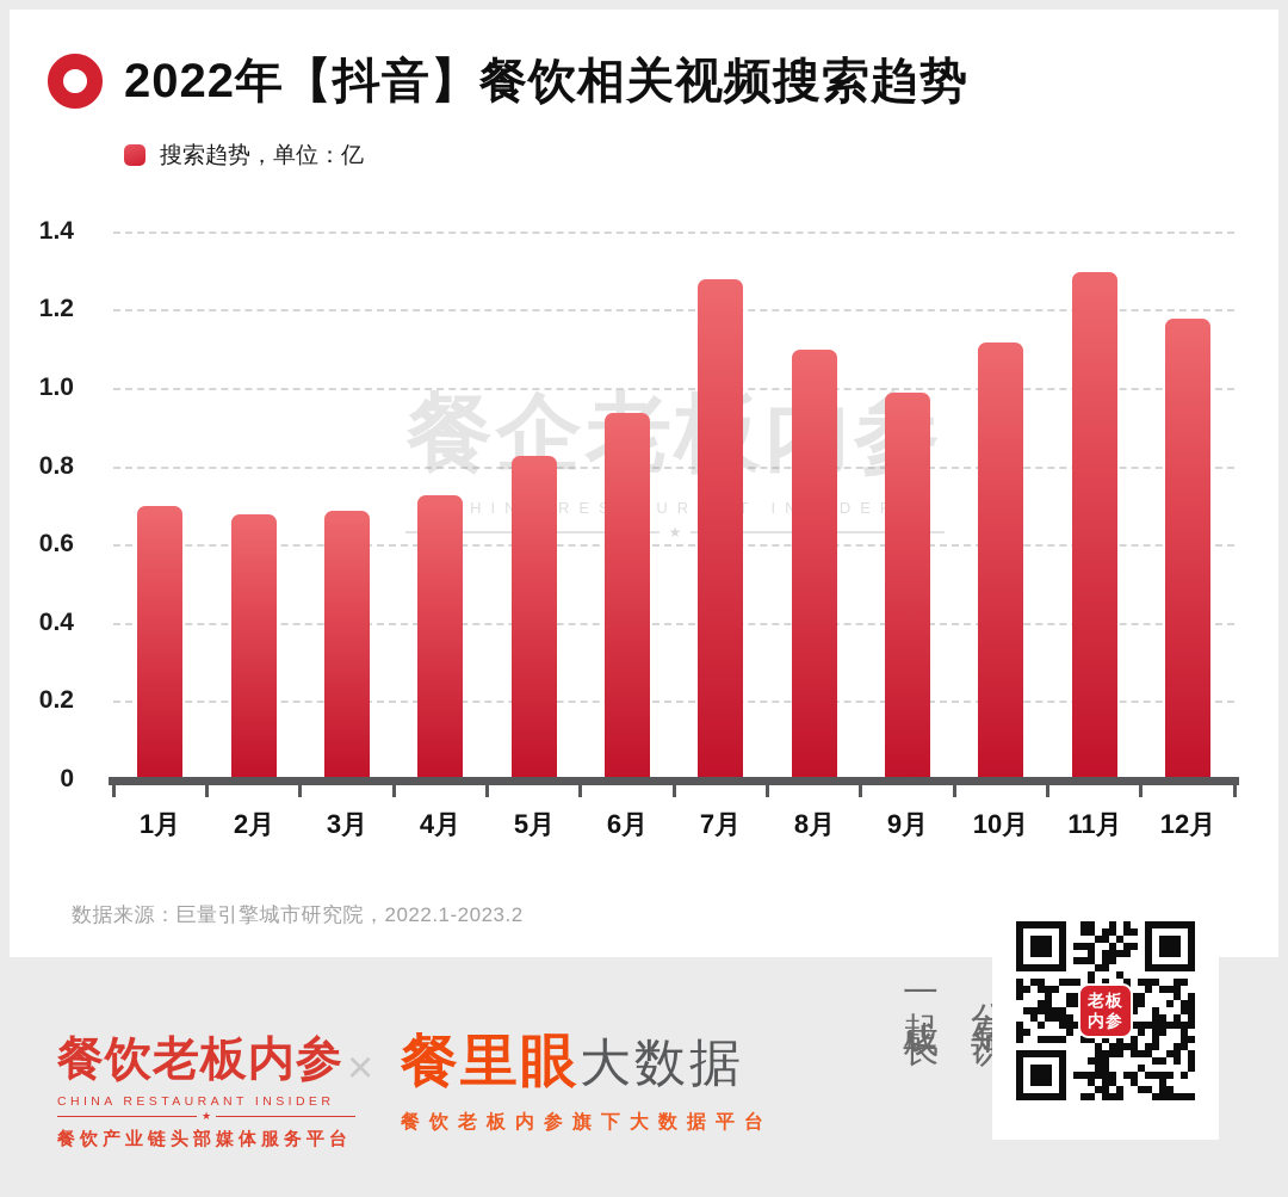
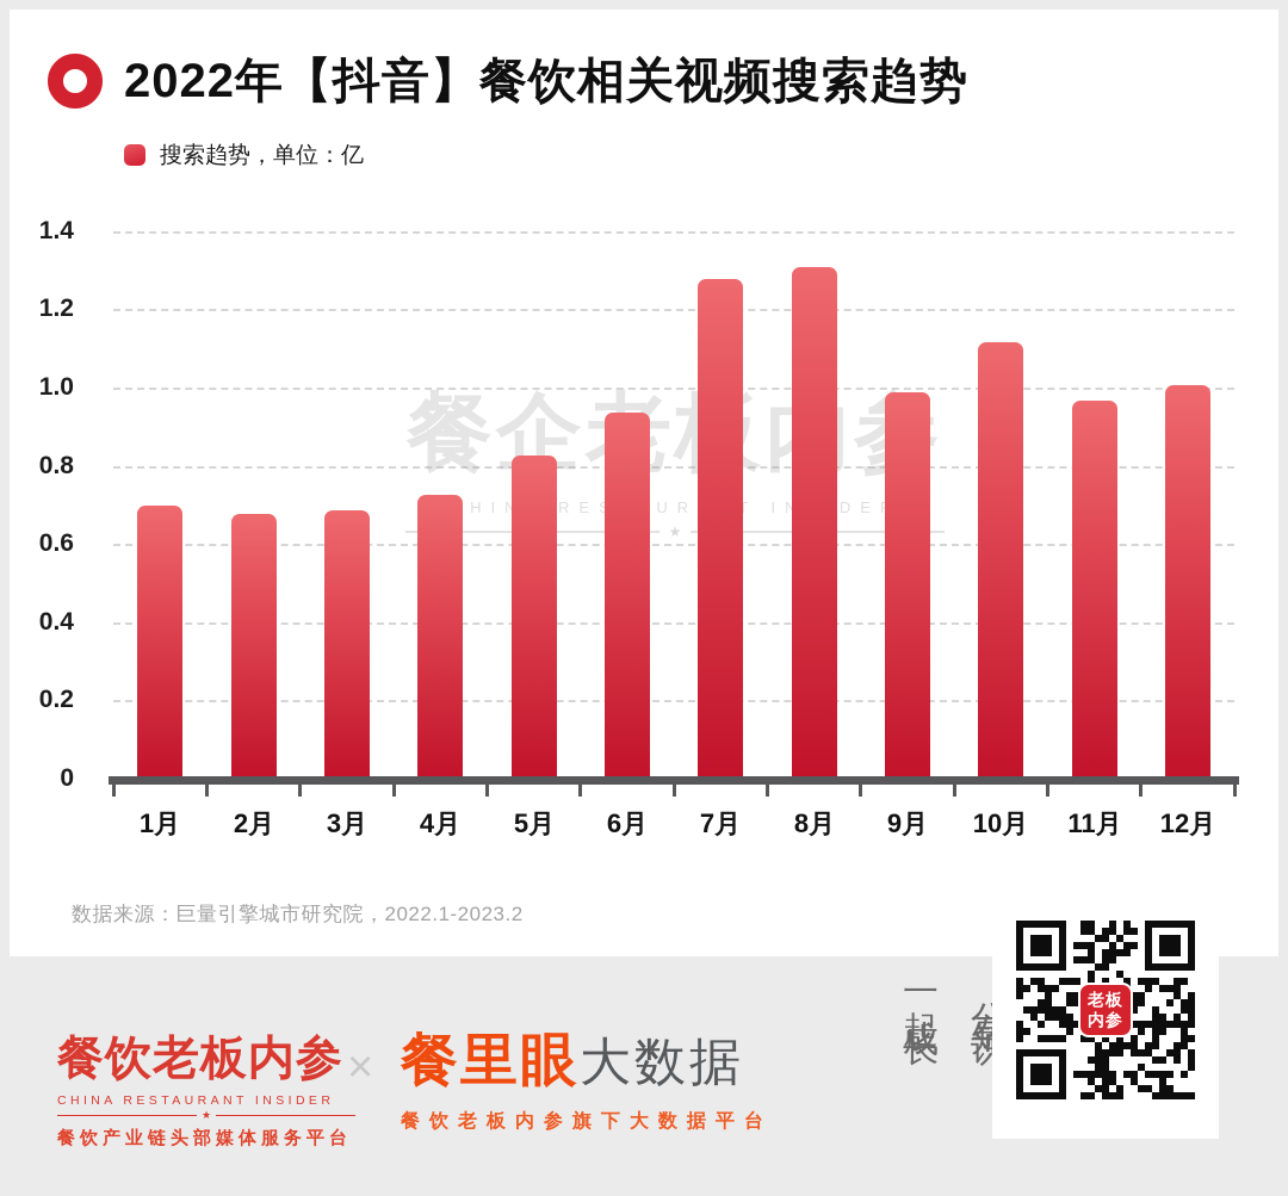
8月: 1.10 -> 1.31
11月: 1.30 -> 0.97
12月: 1.18 -> 1.01
